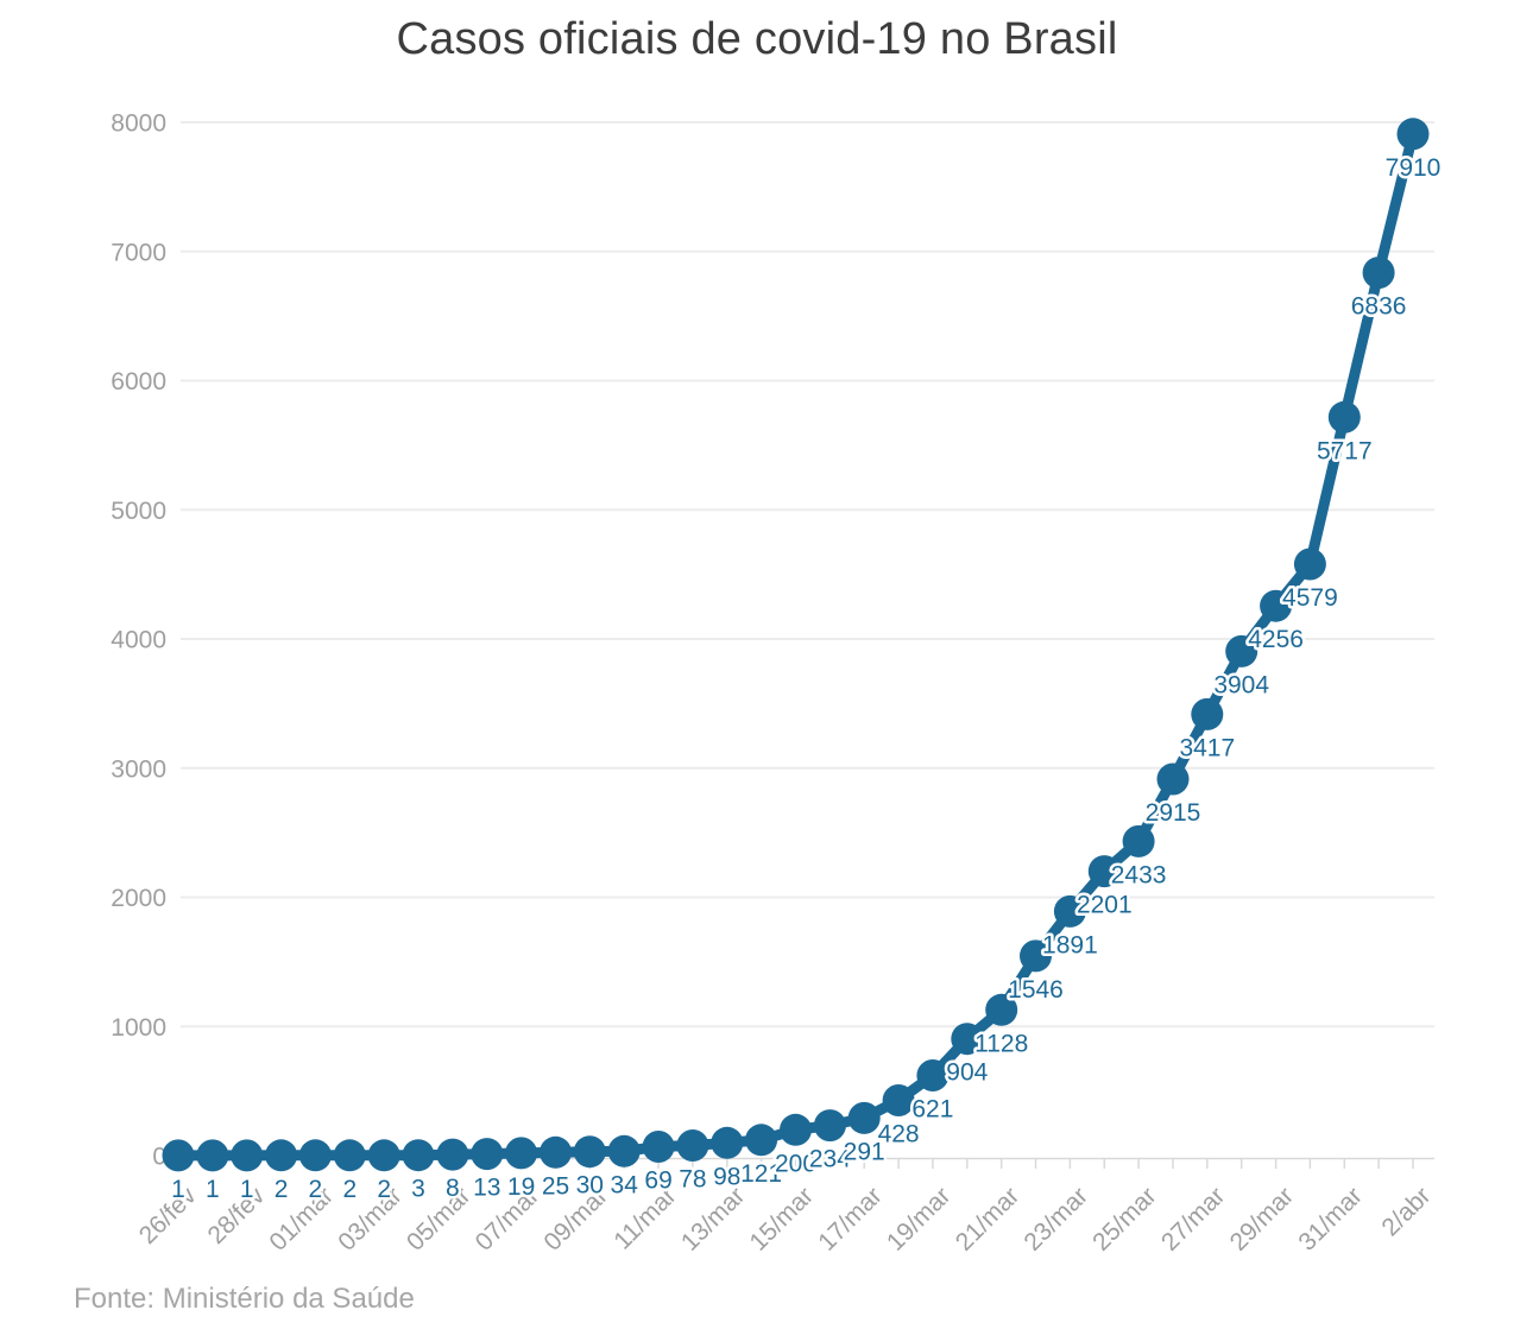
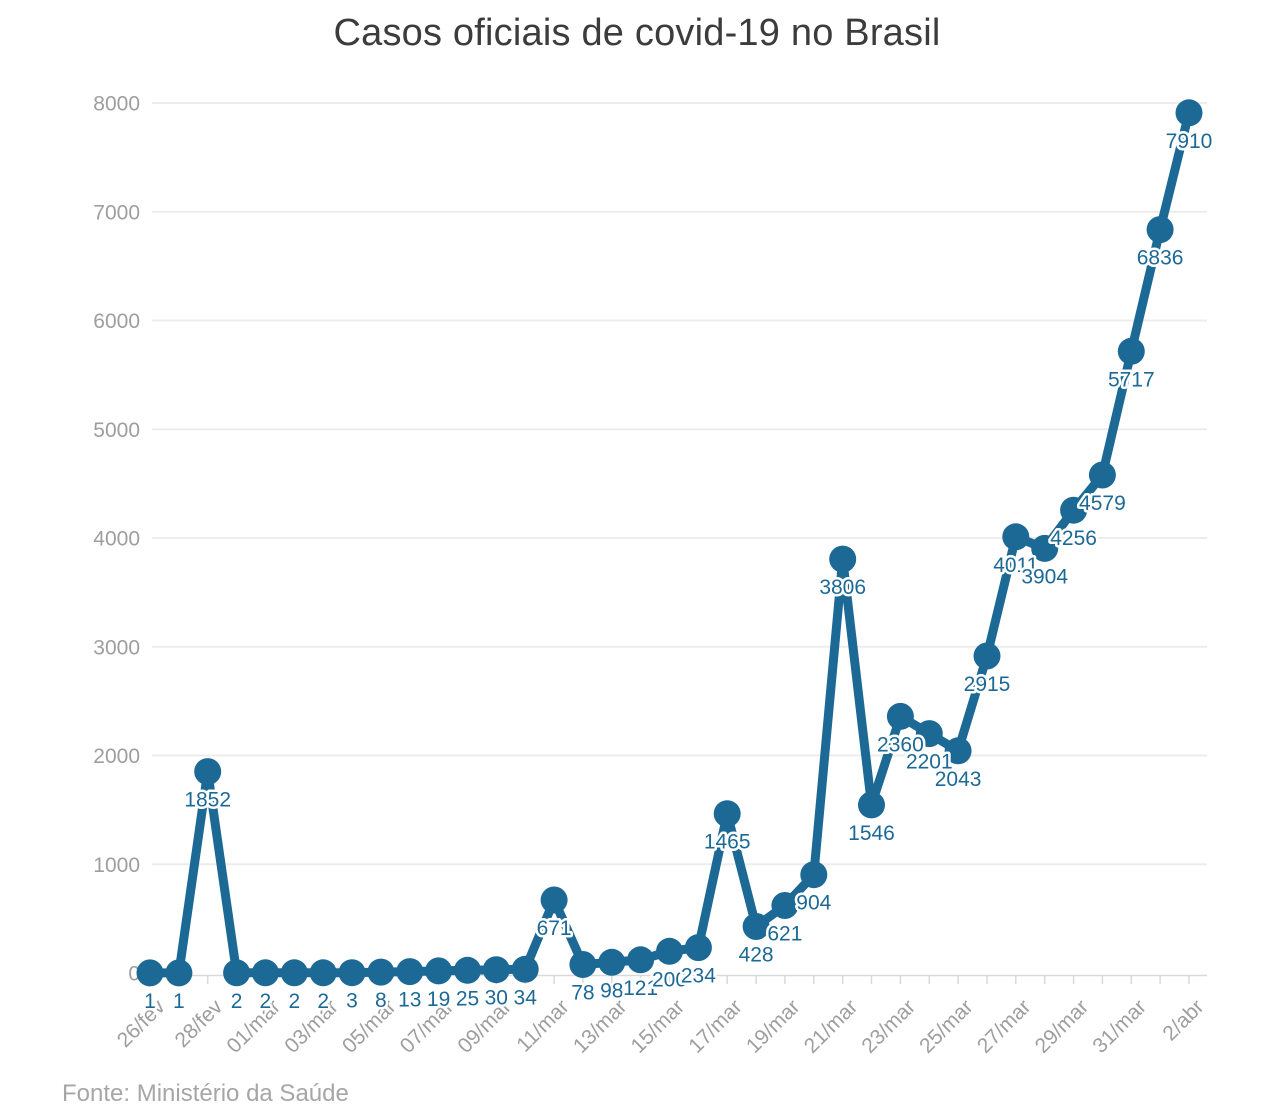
28/fev: 1 -> 1852
11/mar: 69 -> 671
17/mar: 291 -> 1465
21/mar: 1128 -> 3806
23/mar: 1891 -> 2360
25/mar: 2433 -> 2043
27/mar: 3417 -> 4011
